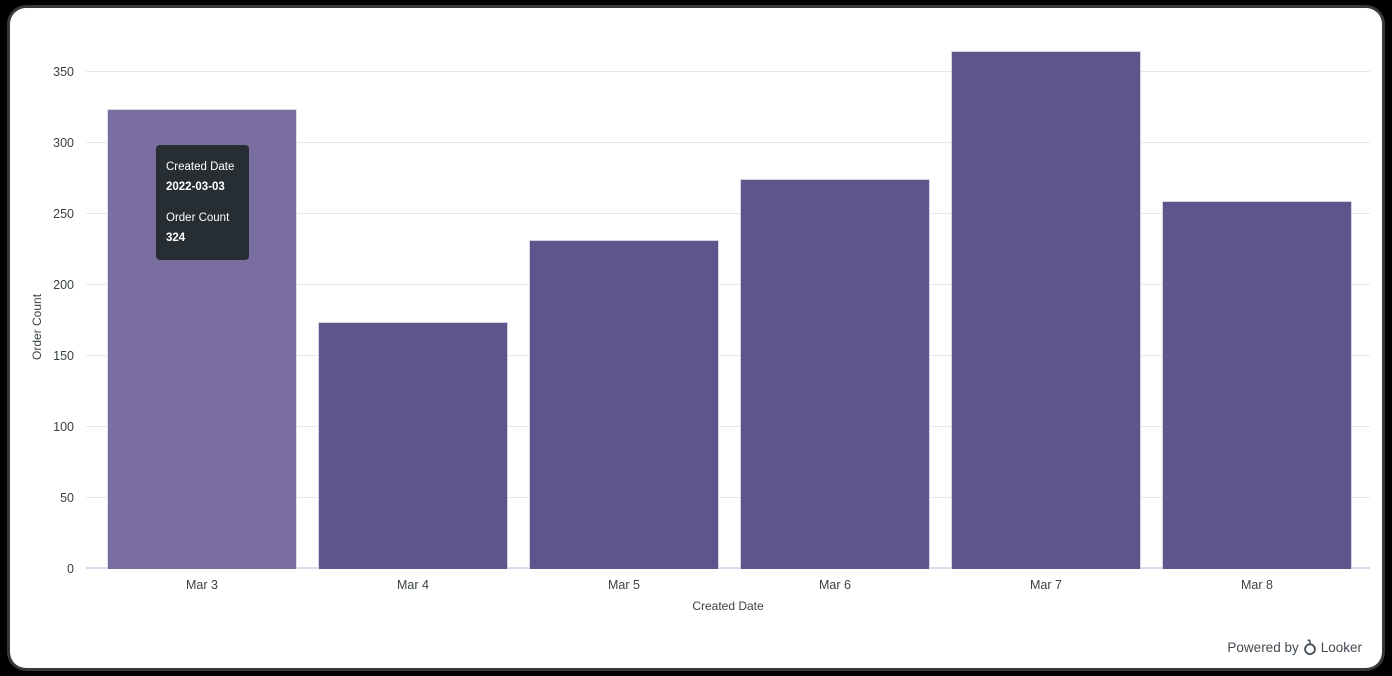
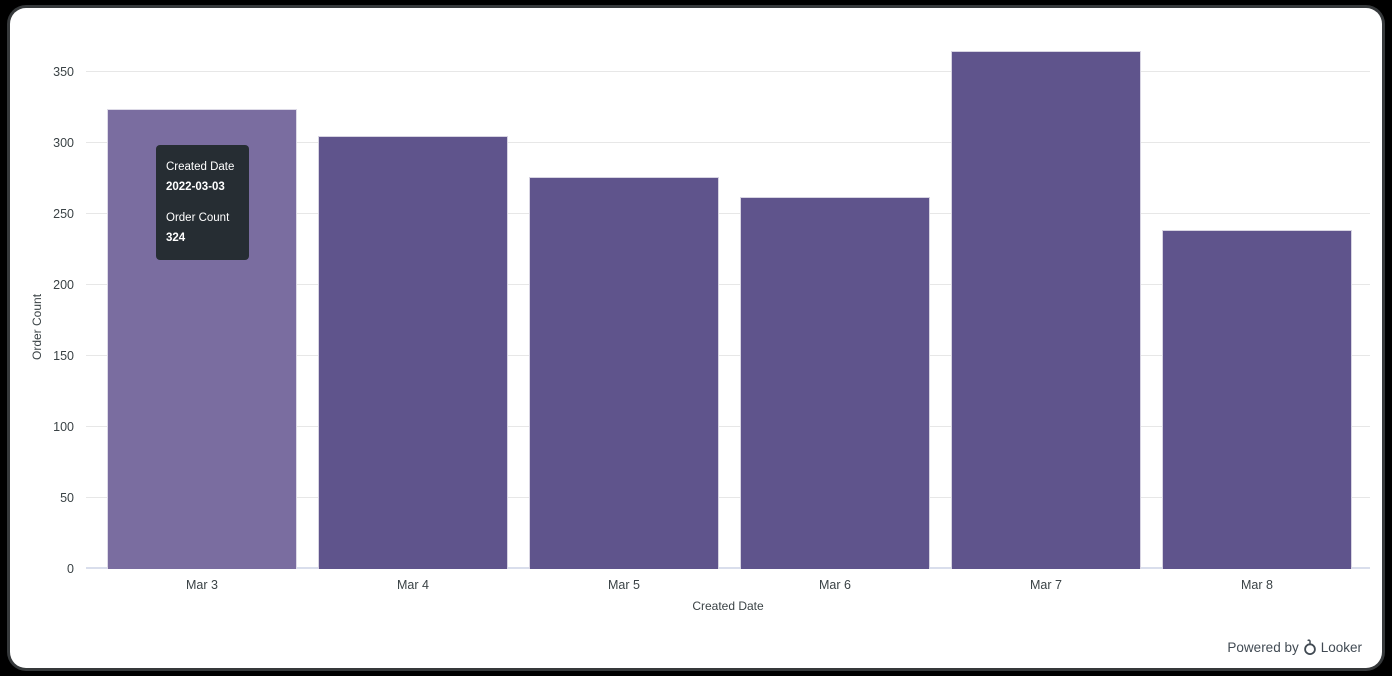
Mar 4: 174 -> 305
Mar 5: 232 -> 276
Mar 6: 275 -> 262
Mar 8: 259 -> 239
